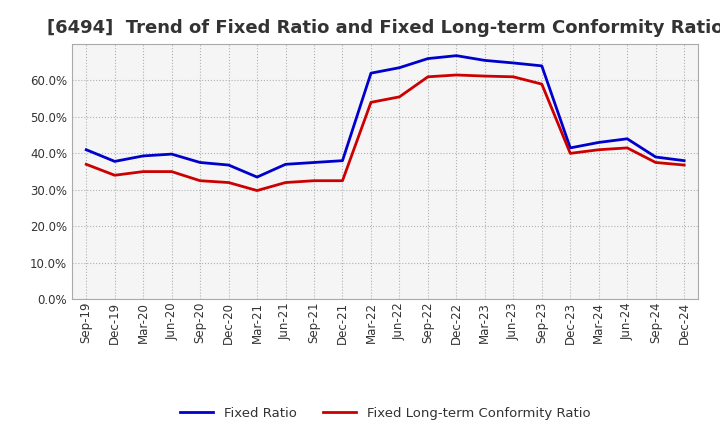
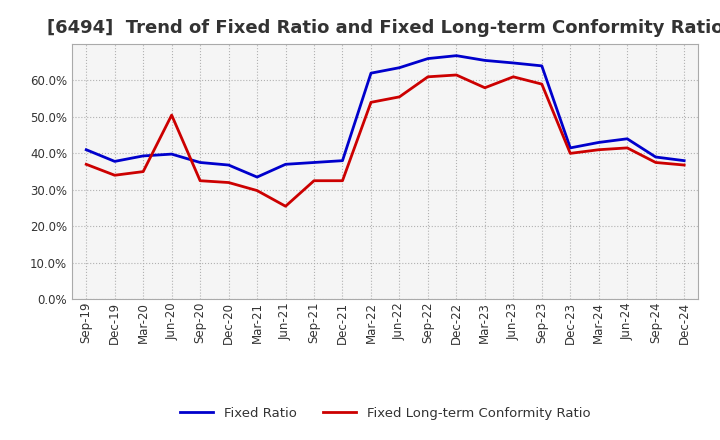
Fixed Long-term Conformity Ratio/Jun-20: 35.0% -> 50.5%
Fixed Long-term Conformity Ratio/Jun-21: 32.0% -> 25.5%
Fixed Long-term Conformity Ratio/Mar-23: 61.2% -> 58.0%
